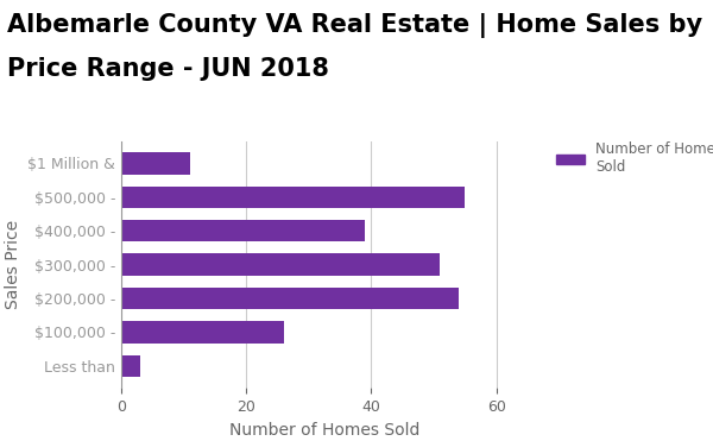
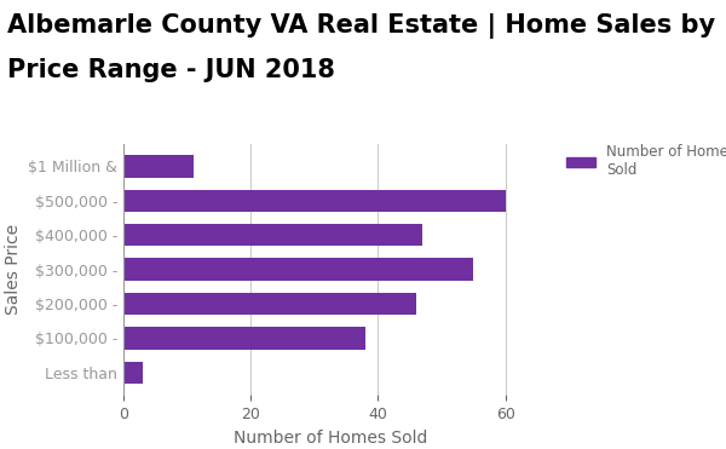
$500,000 -: 55 -> 60
$400,000 -: 39 -> 47
$300,000 -: 51 -> 55
$200,000 -: 54 -> 46
$100,000 -: 26 -> 38
